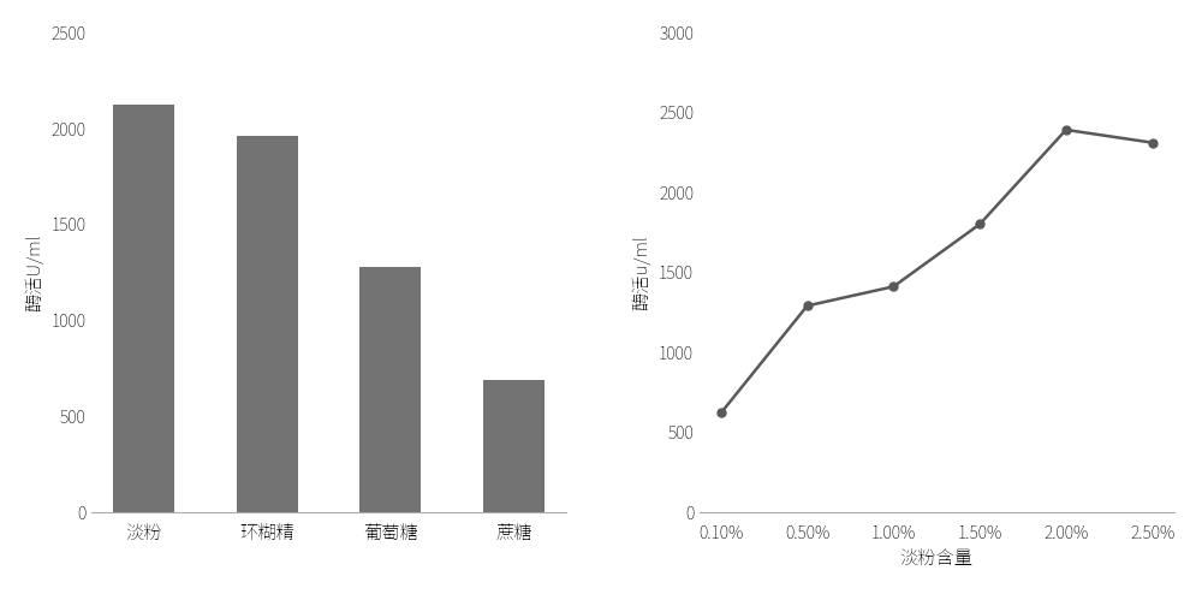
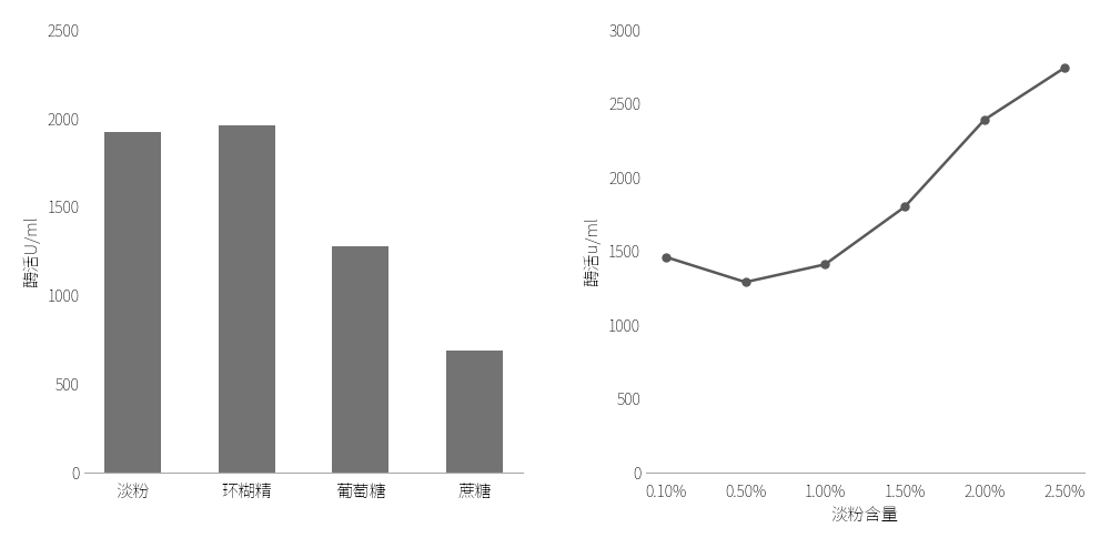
淡粉: 2120 -> 1920
0.10%: 620 -> 1460
2.50%: 2310 -> 2740
